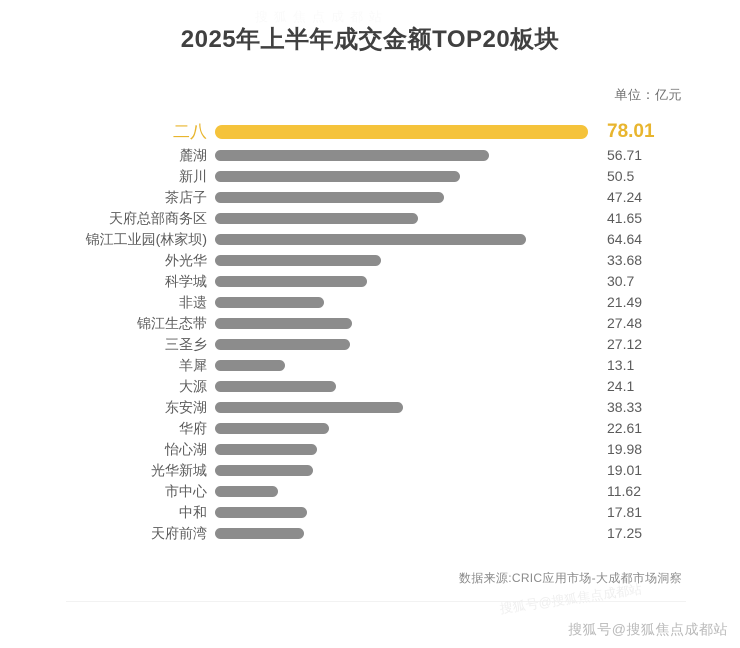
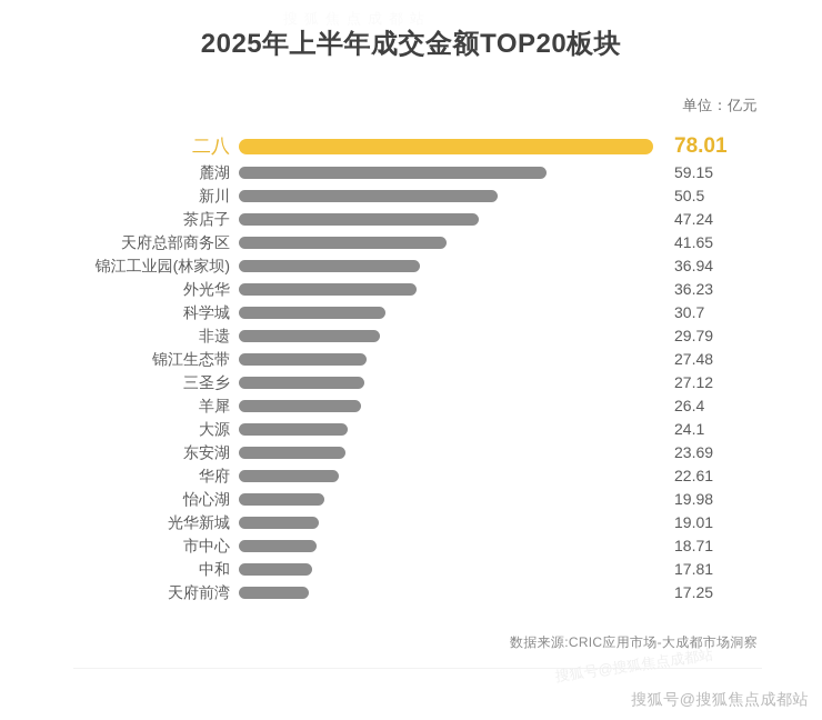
麓湖: 56.71 -> 59.15
锦江工业园(林家坝): 64.64 -> 36.94
外光华: 33.68 -> 36.23
非遗: 21.49 -> 29.79
羊犀: 13.1 -> 26.4
东安湖: 38.33 -> 23.69
市中心: 11.62 -> 18.71
